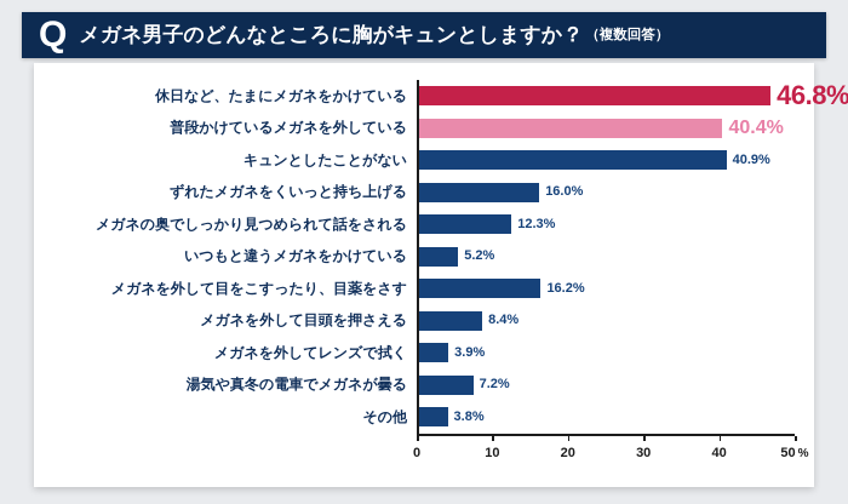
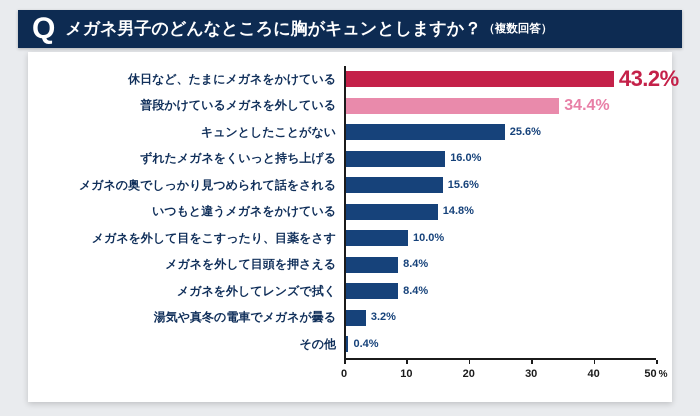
休日など、たまにメガネをかけている: 46.8% -> 43.2%
普段かけているメガネを外している: 40.4% -> 34.4%
キュンとしたことがない: 40.9% -> 25.6%
メガネの奥でしっかり見つめられて話をされる: 12.3% -> 15.6%
いつもと違うメガネをかけている: 5.2% -> 14.8%
メガネを外して目をこすったり、目薬をさす: 16.2% -> 10.0%
メガネを外してレンズで拭く: 3.9% -> 8.4%
湯気や真冬の電車でメガネが曇る: 7.2% -> 3.2%
その他: 3.8% -> 0.4%
